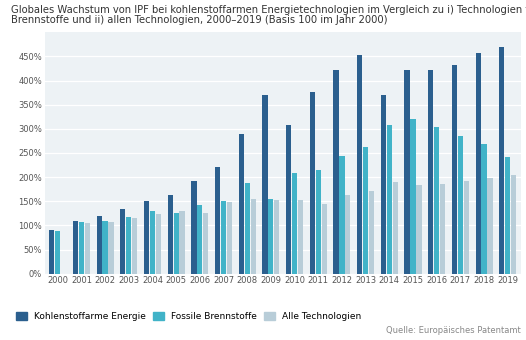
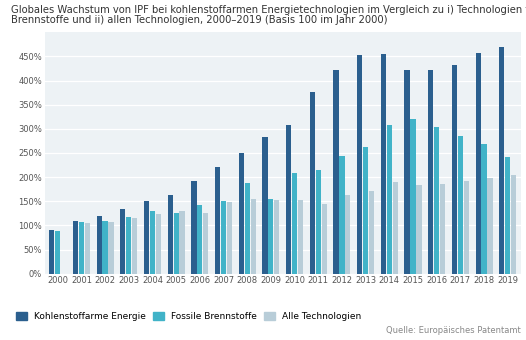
Kohlenstoffarme Energie/2008: 290% -> 250%
Kohlenstoffarme Energie/2009: 370% -> 283%
Kohlenstoffarme Energie/2014: 370% -> 455%
